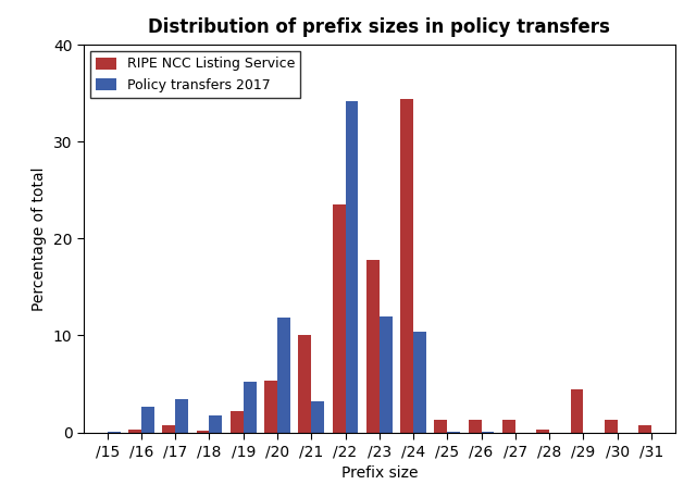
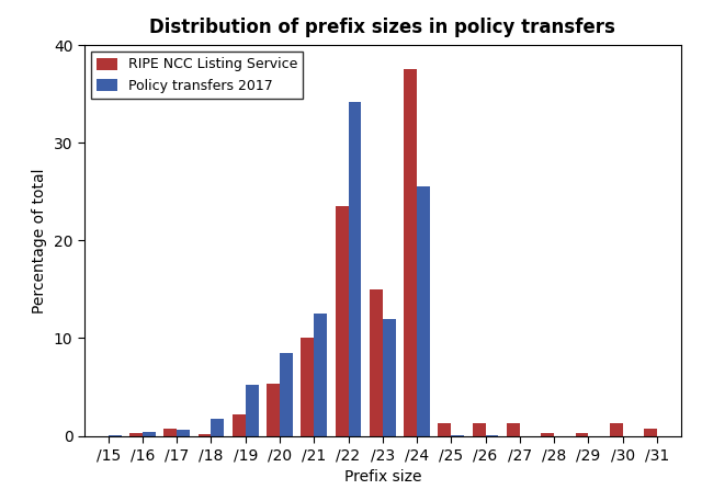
Policy transfers 2017//16: 2.6 -> 0.4
Policy transfers 2017//17: 3.4 -> 0.6
Policy transfers 2017//20: 11.8 -> 8.5
Policy transfers 2017//21: 3.2 -> 12.5
RIPE NCC Listing Service//23: 17.8 -> 15.0
RIPE NCC Listing Service//24: 34.4 -> 37.5
Policy transfers 2017//24: 10.4 -> 25.5
RIPE NCC Listing Service//29: 4.4 -> 0.3
